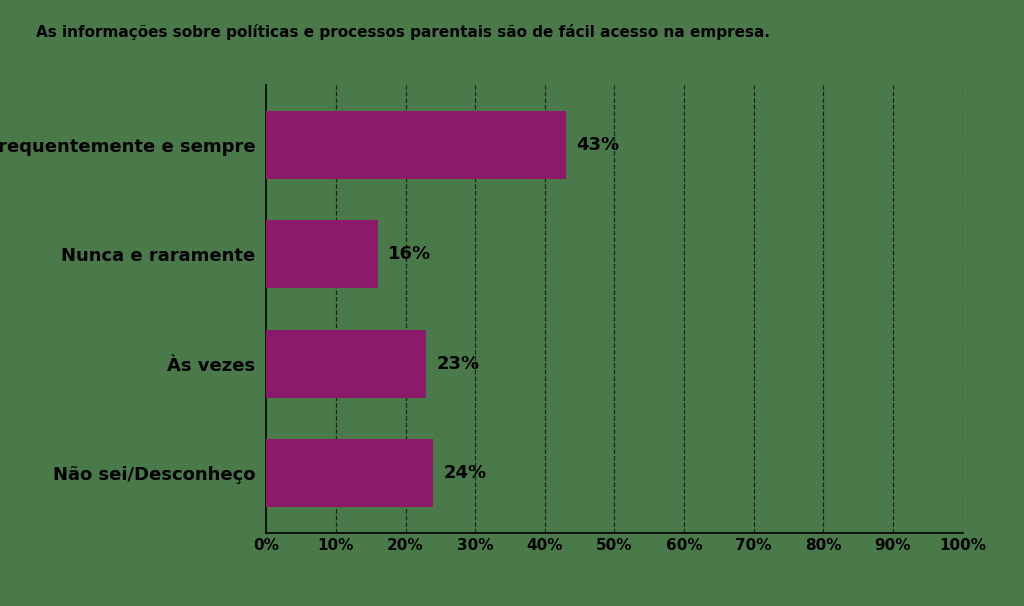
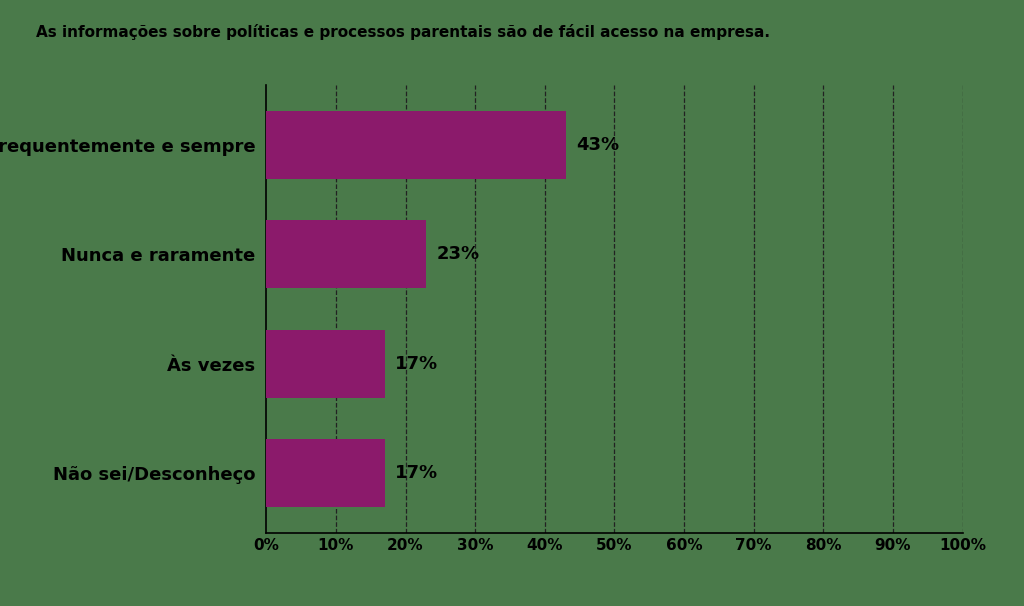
Nunca e raramente: 16% -> 23%
Às vezes: 23% -> 17%
Não sei/Desconheço: 24% -> 17%
